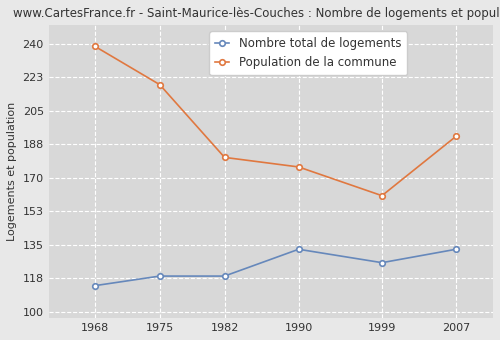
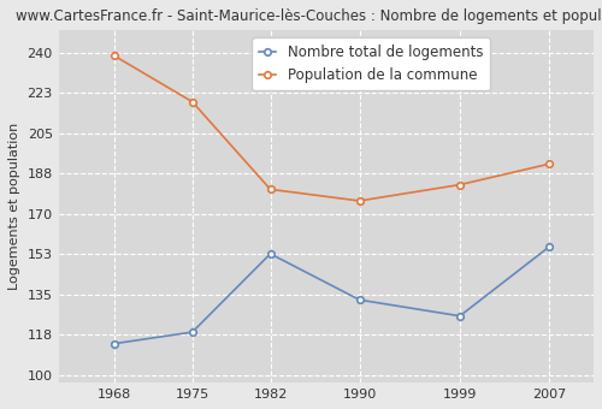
Nombre total de logements/1982: 119 -> 153
Population de la commune/1999: 161 -> 183
Nombre total de logements/2007: 133 -> 156
